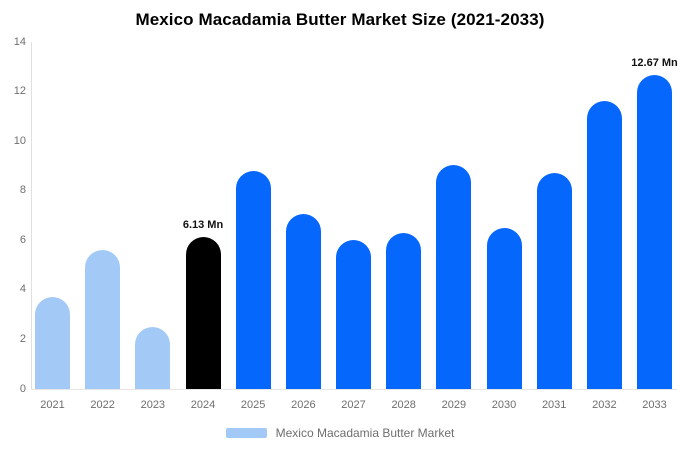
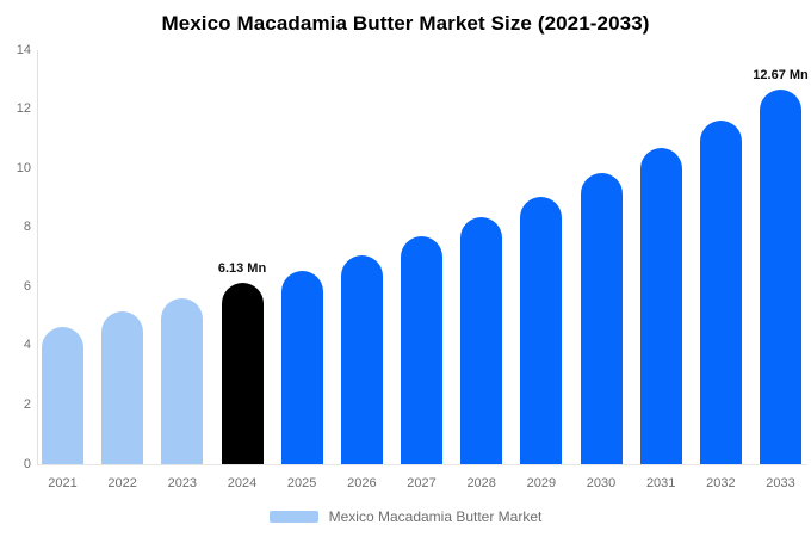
2021: 3.7 -> 4.7
2022: 5.6 -> 5.2
2023: 2.5 -> 5.6
2025: 8.8 -> 6.5
2027: 6.0 -> 7.7
2028: 6.3 -> 8.3
2030: 6.5 -> 9.8
2031: 8.7 -> 10.7
